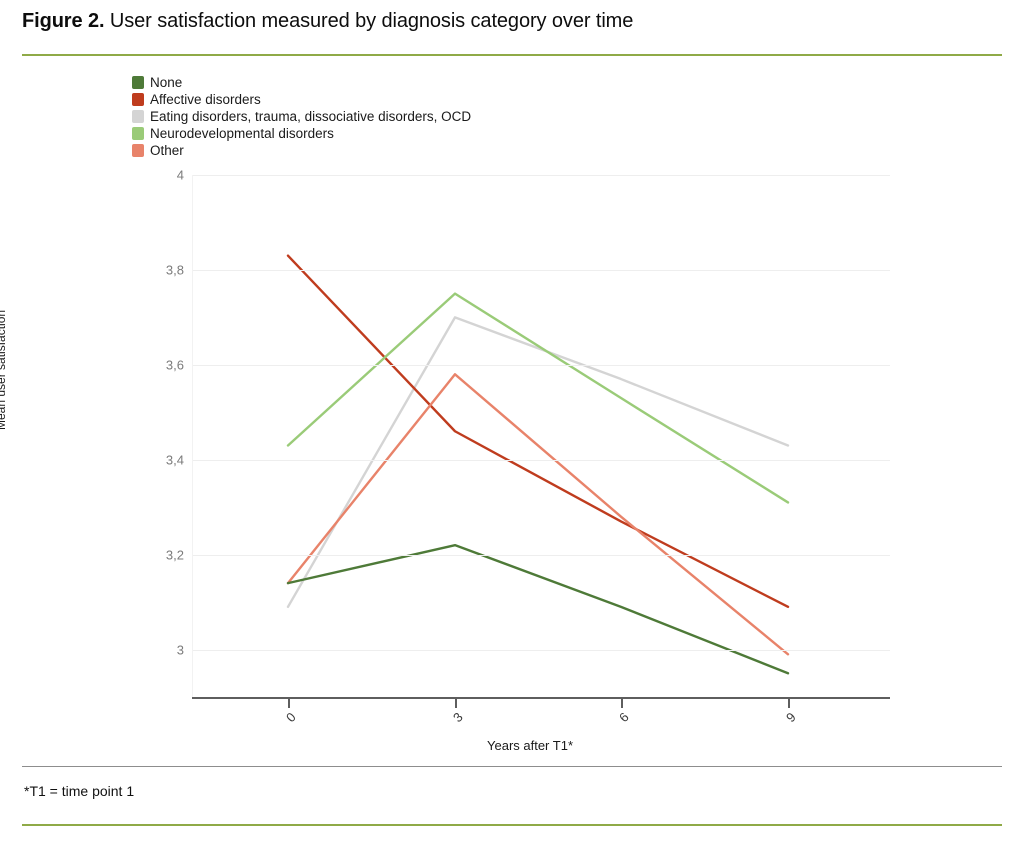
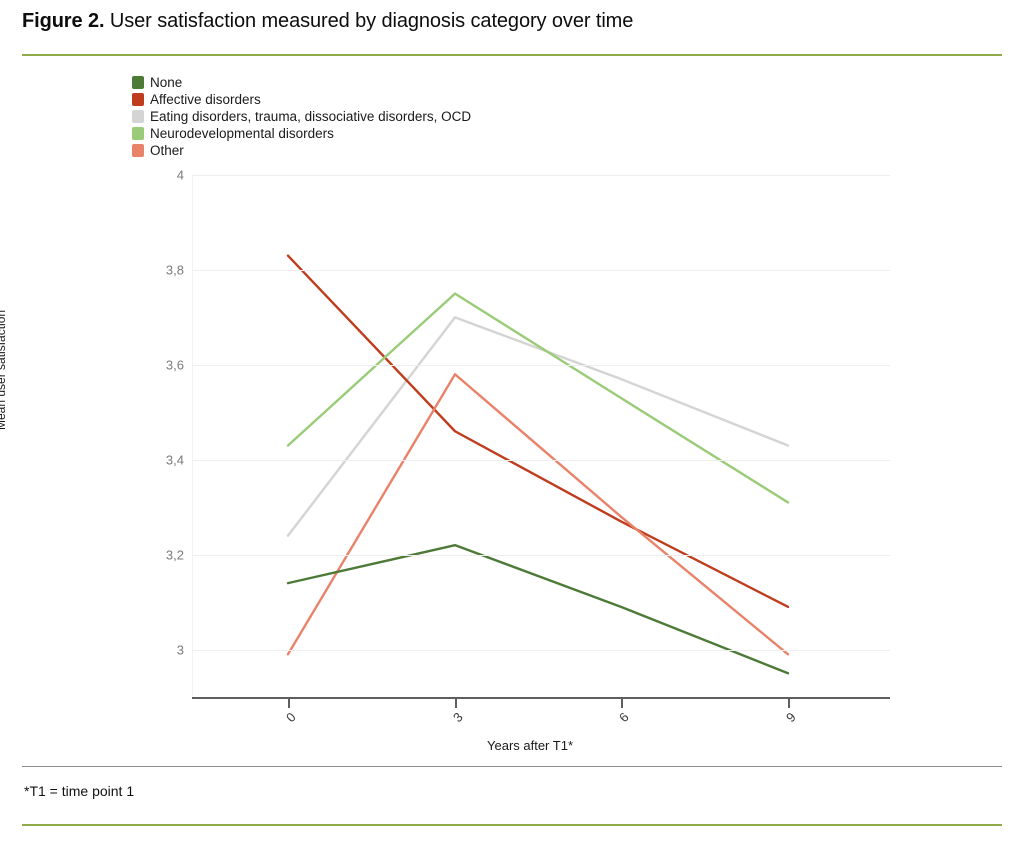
Eating disorders, trauma, dissociative disorders, OCD/0: 3,09 -> 3,24
Other/0: 3,14 -> 2,99
